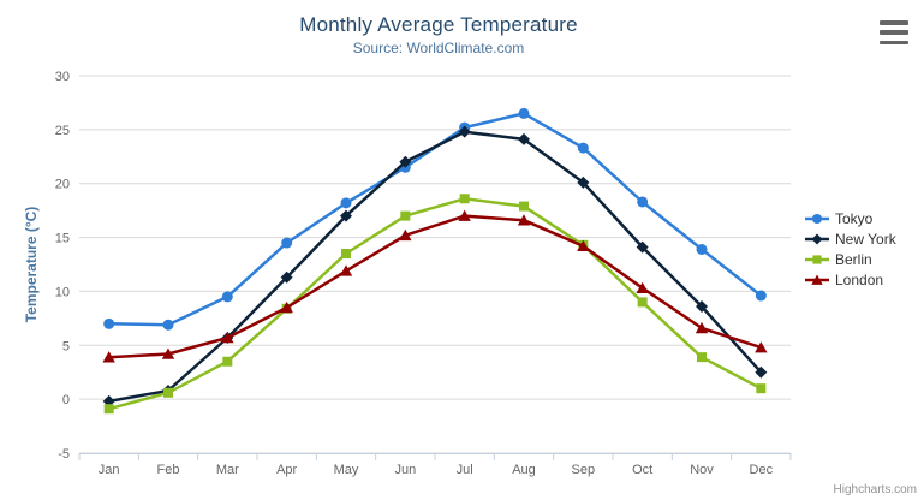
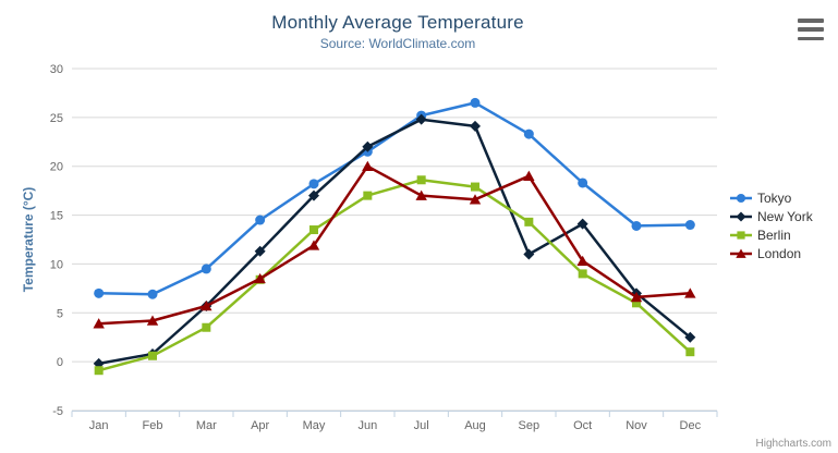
London/Jun: 15 -> 20
New York/Sep: 20 -> 11
London/Sep: 14 -> 19
New York/Nov: 9 -> 7
Berlin/Nov: 4 -> 6
Tokyo/Dec: 10 -> 14
London/Dec: 5 -> 7
